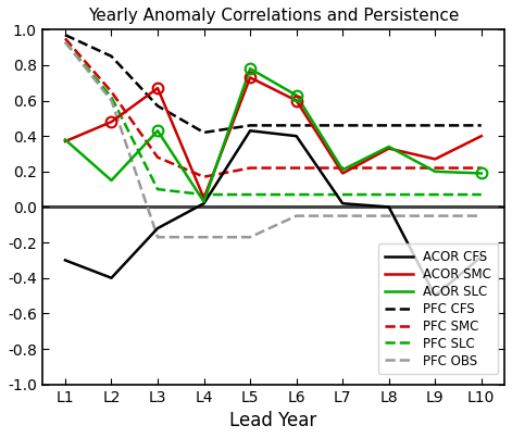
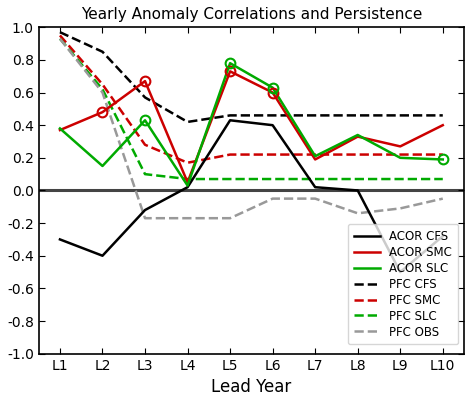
PFC OBS/L8: -0.05 -> -0.14
PFC OBS/L9: -0.05 -> -0.11
